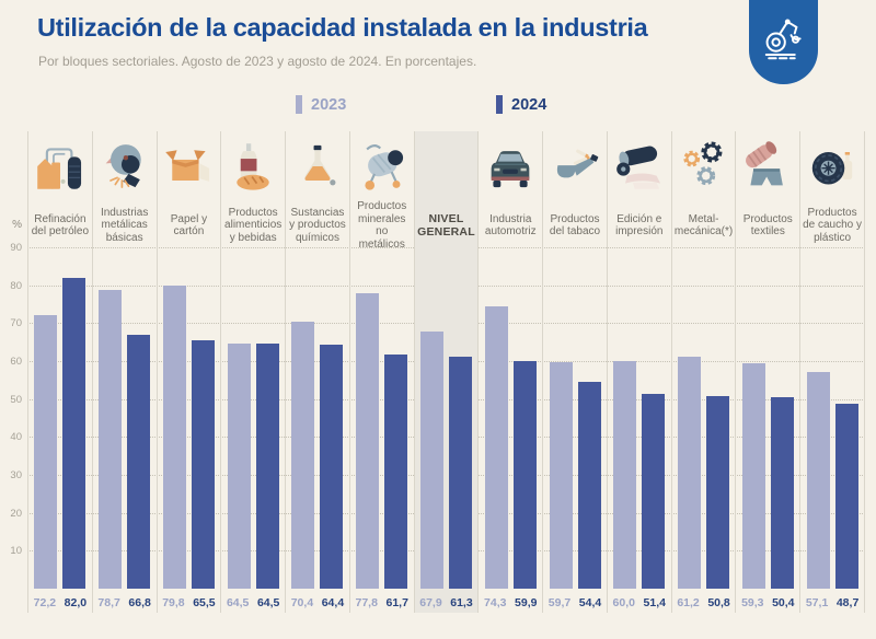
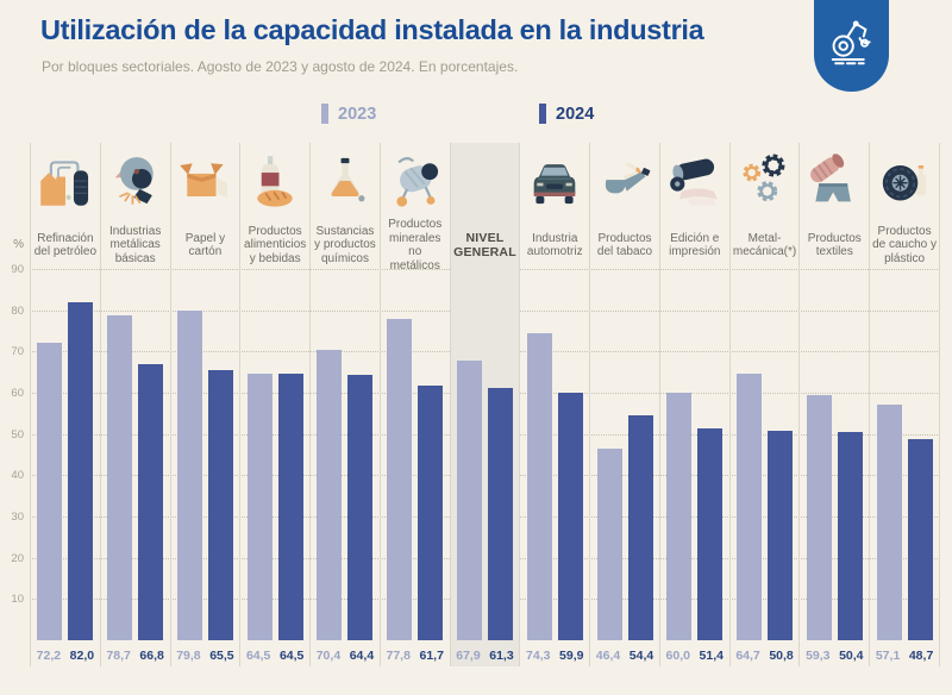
2023/Productos del tabaco: 59,7 -> 46,4
2023/Metal-mecánica(*): 61,2 -> 64,7
